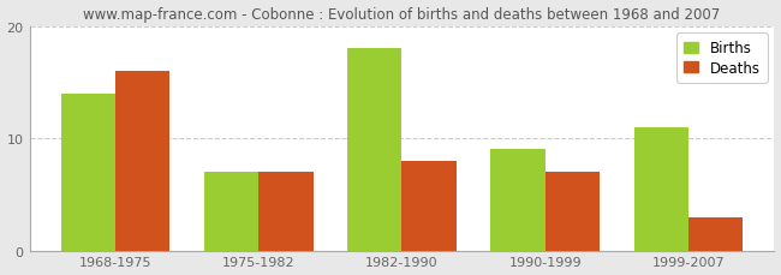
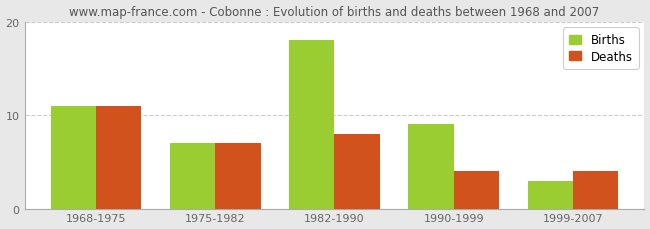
Births/1968-1975: 14 -> 11
Deaths/1968-1975: 16 -> 11
Deaths/1990-1999: 7 -> 4
Births/1999-2007: 11 -> 3
Deaths/1999-2007: 3 -> 4
